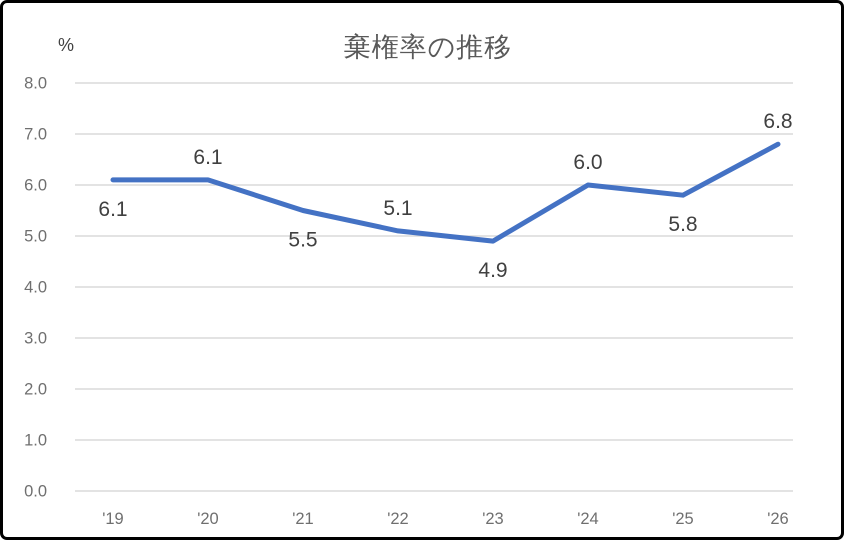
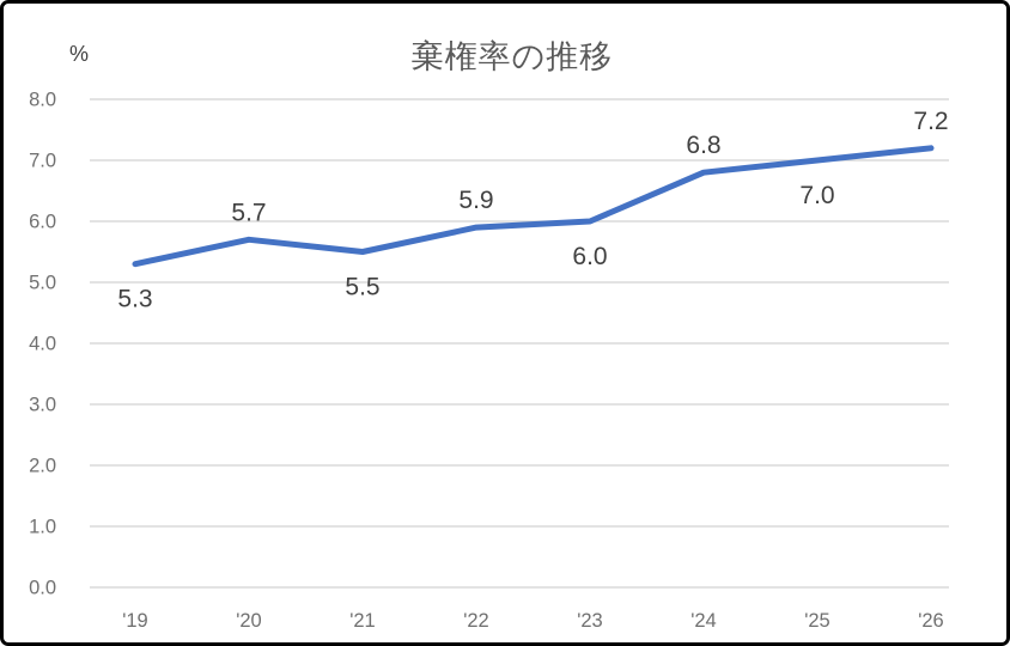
'19: 6.1 -> 5.3
'20: 6.1 -> 5.7
'22: 5.1 -> 5.9
'23: 4.9 -> 6.0
'24: 6.0 -> 6.8
'25: 5.8 -> 7.0
'26: 6.8 -> 7.2
